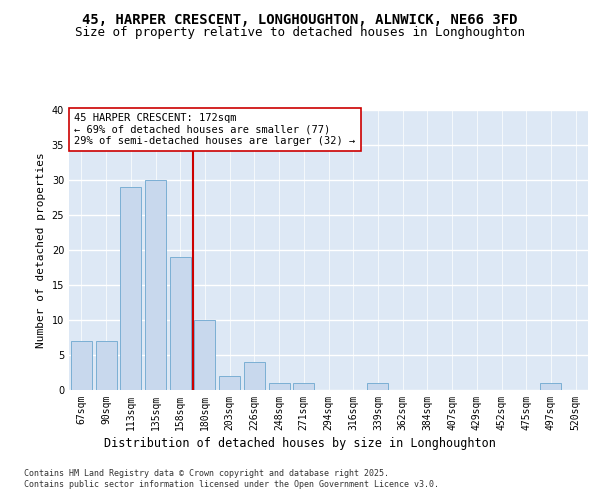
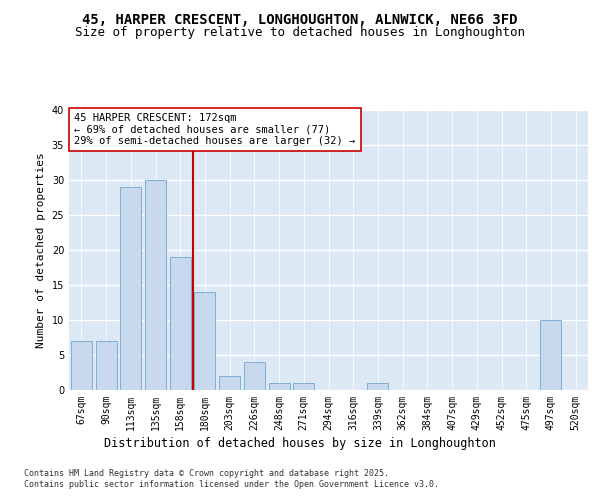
180sqm: 10 -> 14
497sqm: 1 -> 10
